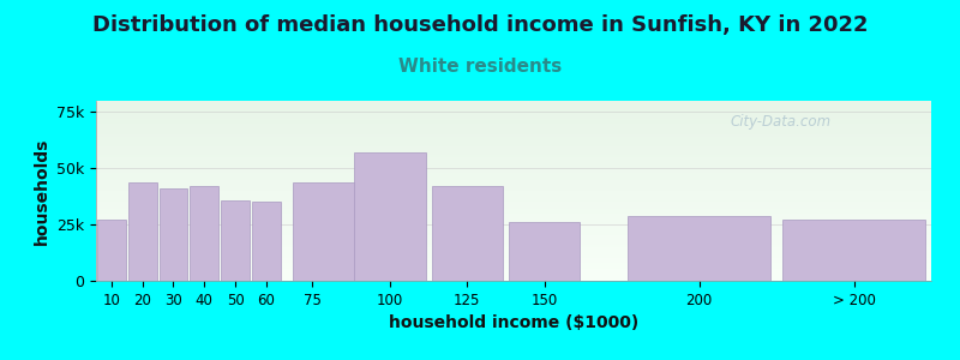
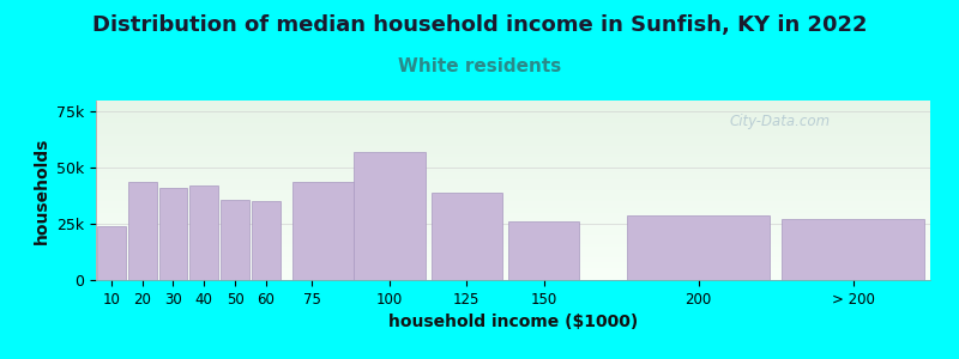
10: 27k -> 24k
125: 42k -> 39k
